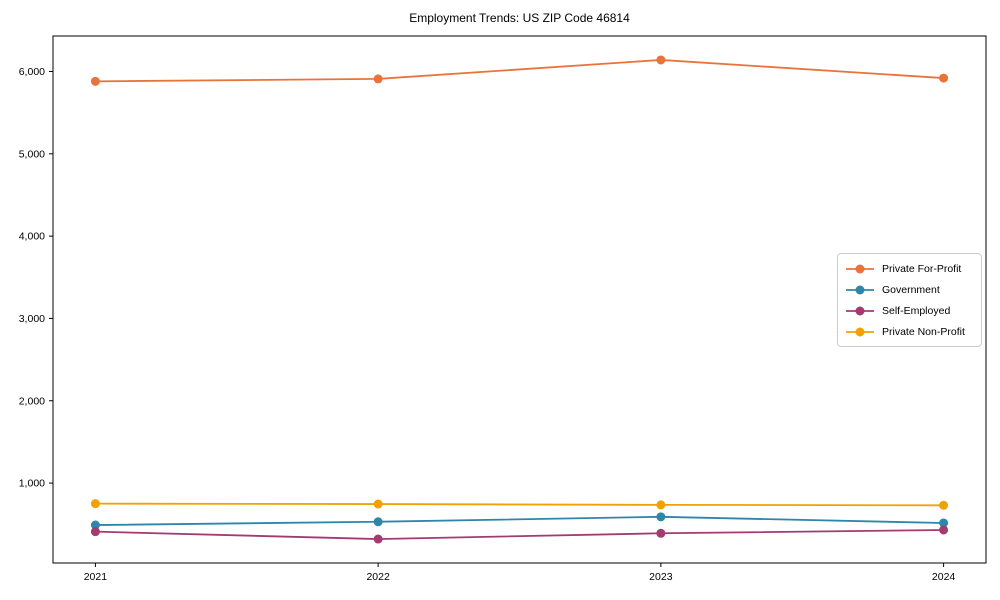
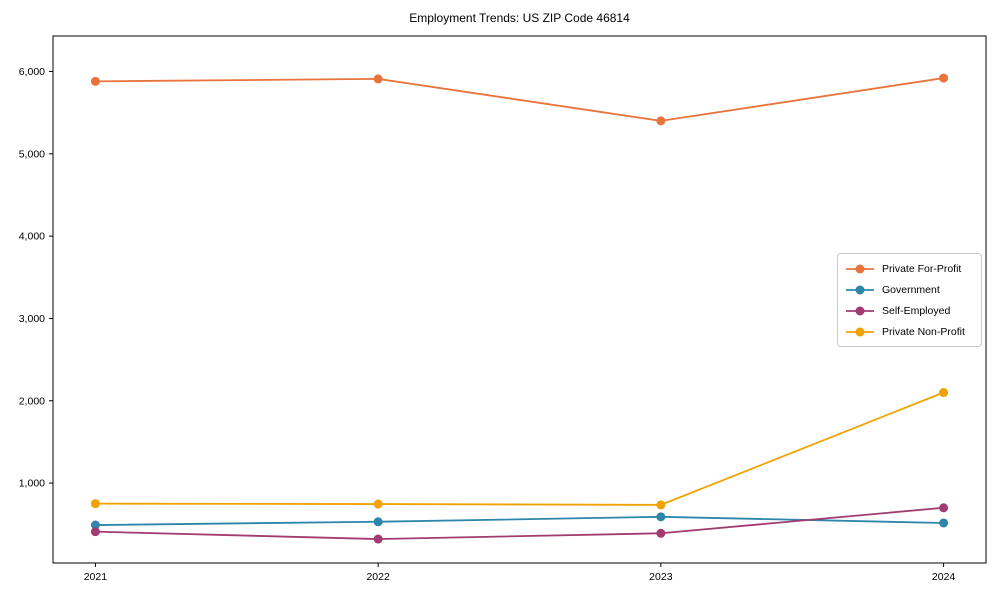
Private For-Profit/2023: 6100 -> 5400
Self-Employed/2024: 400 -> 700
Private Non-Profit/2024: 700 -> 2100
